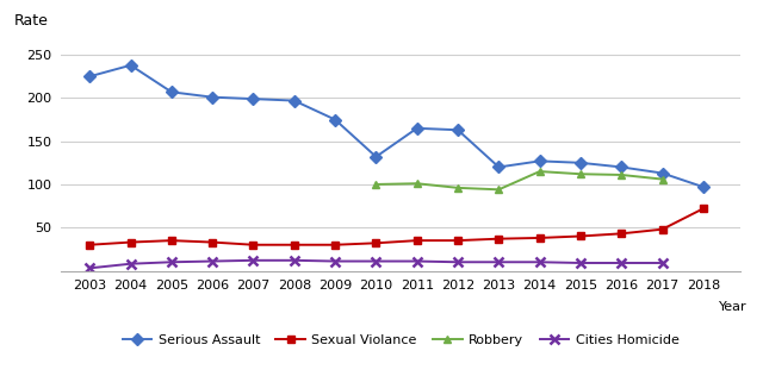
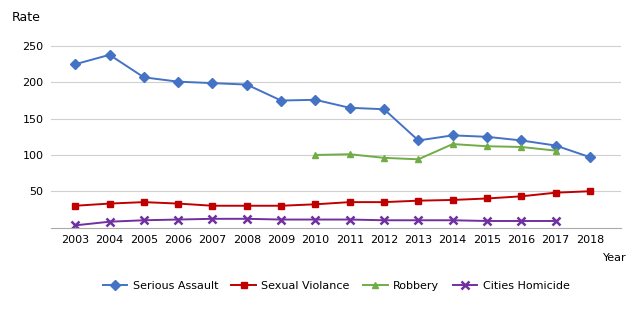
Serious Assault/2010: 132 -> 176
Sexual Violance/2018: 72 -> 50
